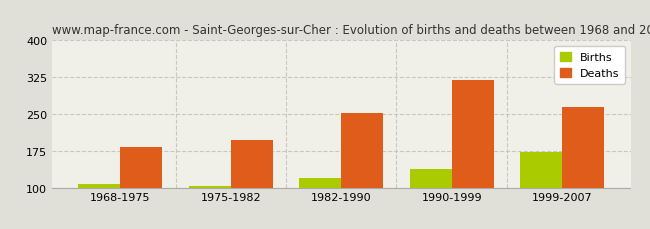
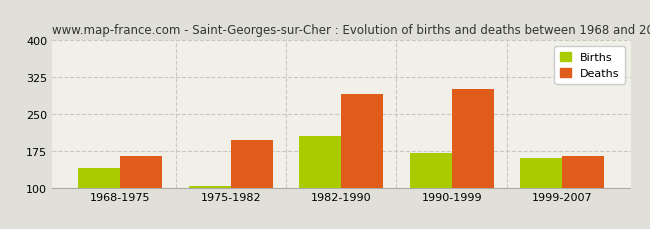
Births/1968-1975: 108 -> 140
Deaths/1968-1975: 182 -> 165
Births/1982-1990: 120 -> 205
Deaths/1982-1990: 252 -> 290
Births/1990-1999: 138 -> 170
Deaths/1990-1999: 320 -> 300
Births/1999-2007: 172 -> 160
Deaths/1999-2007: 265 -> 165
